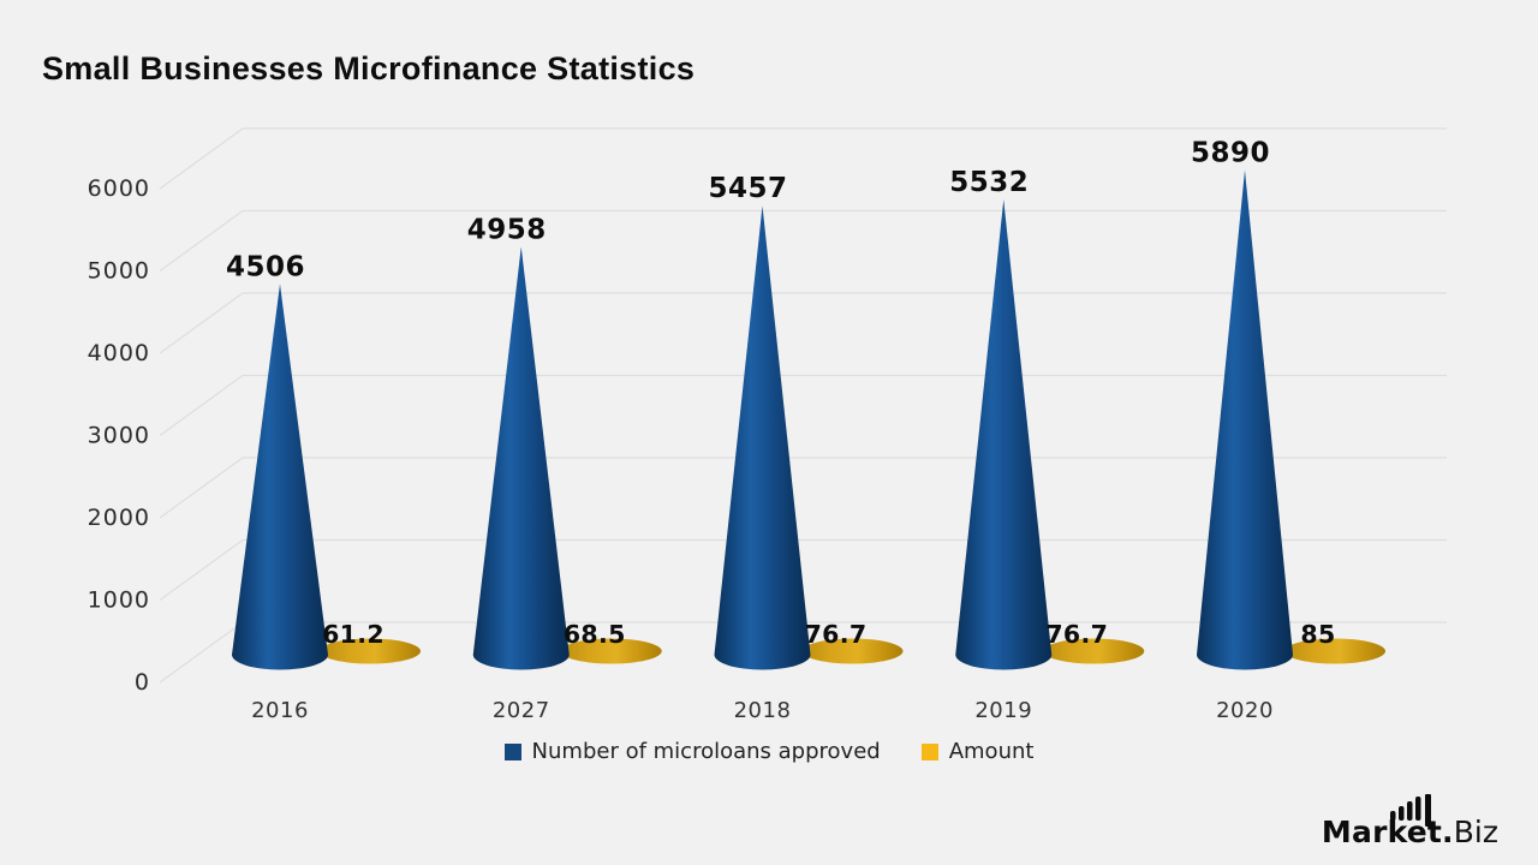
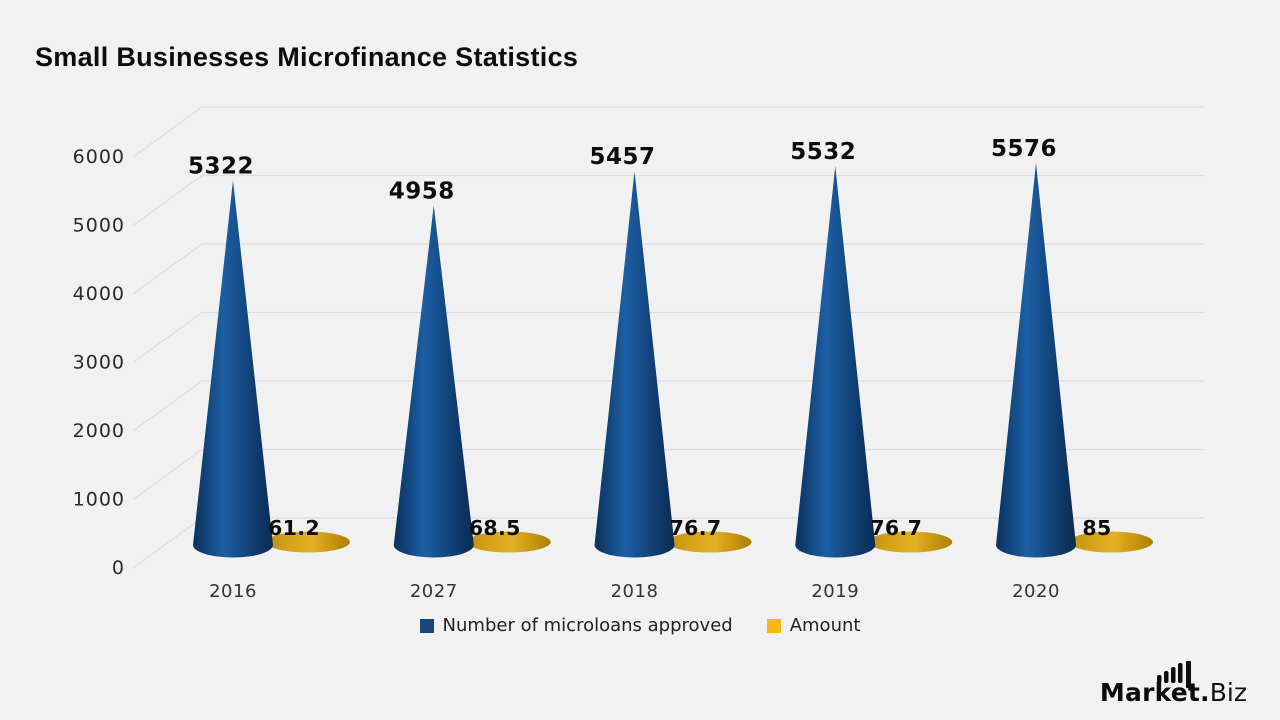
Number of microloans approved/2016: 4506 -> 5322
Number of microloans approved/2020: 5890 -> 5576
